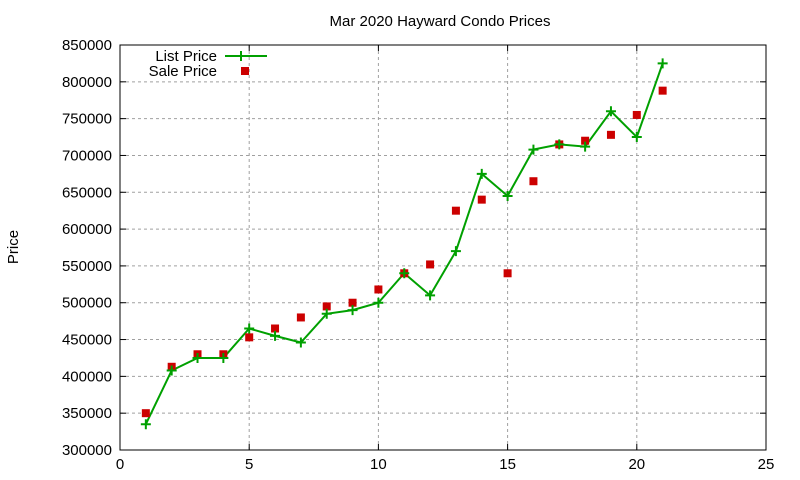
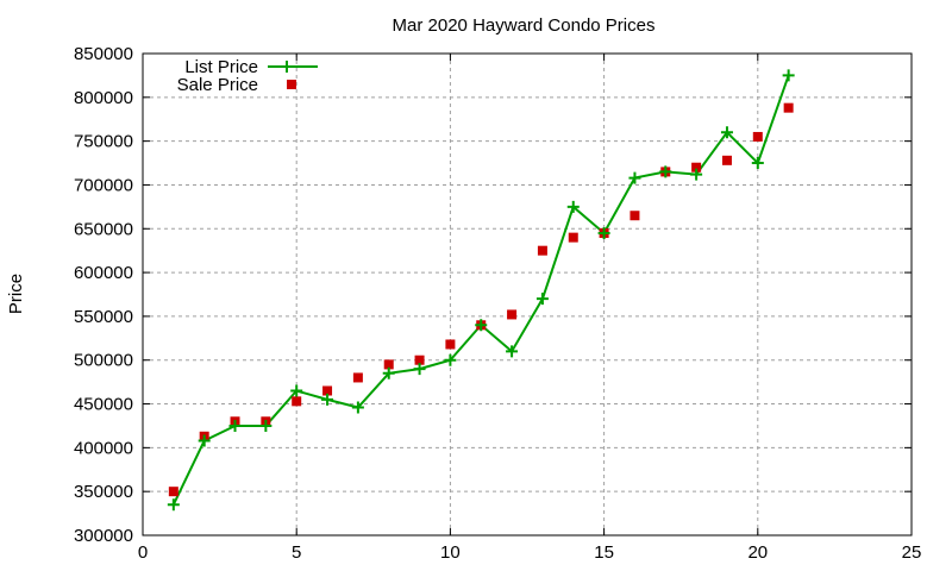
Sale Price/15: 540000 -> 640000
